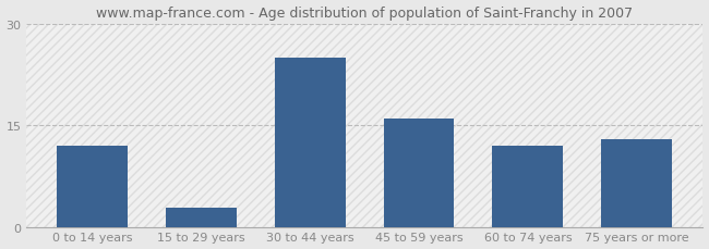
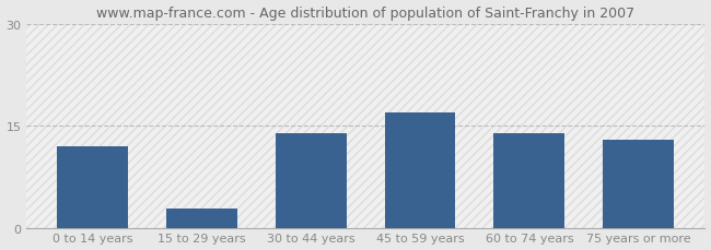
30 to 44 years: 25 -> 14
45 to 59 years: 16 -> 17
60 to 74 years: 12 -> 14
